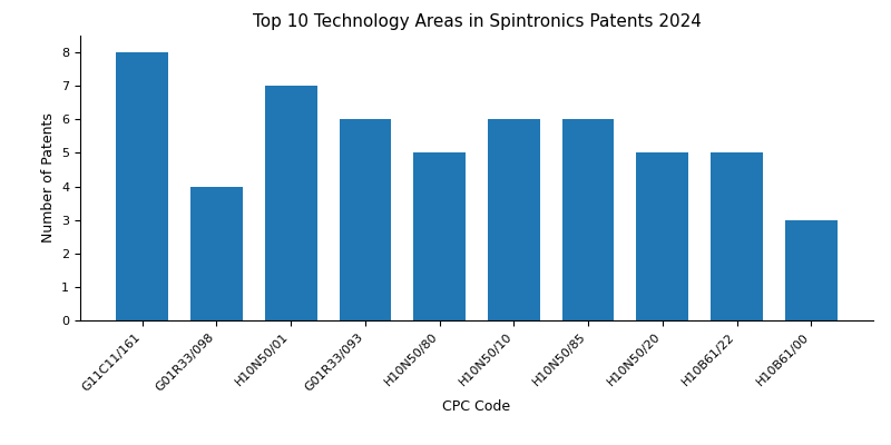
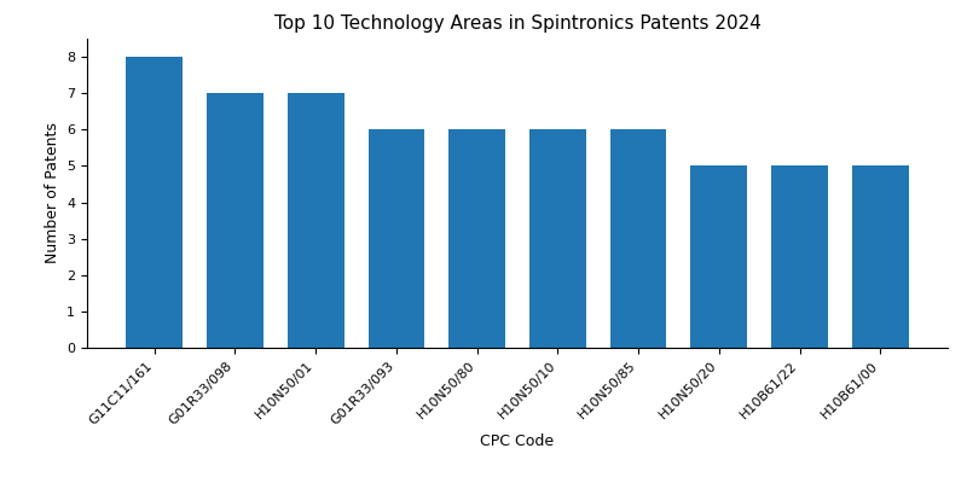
G01R33/098: 4 -> 7
H10N50/80: 5 -> 6
H10B61/00: 3 -> 5
